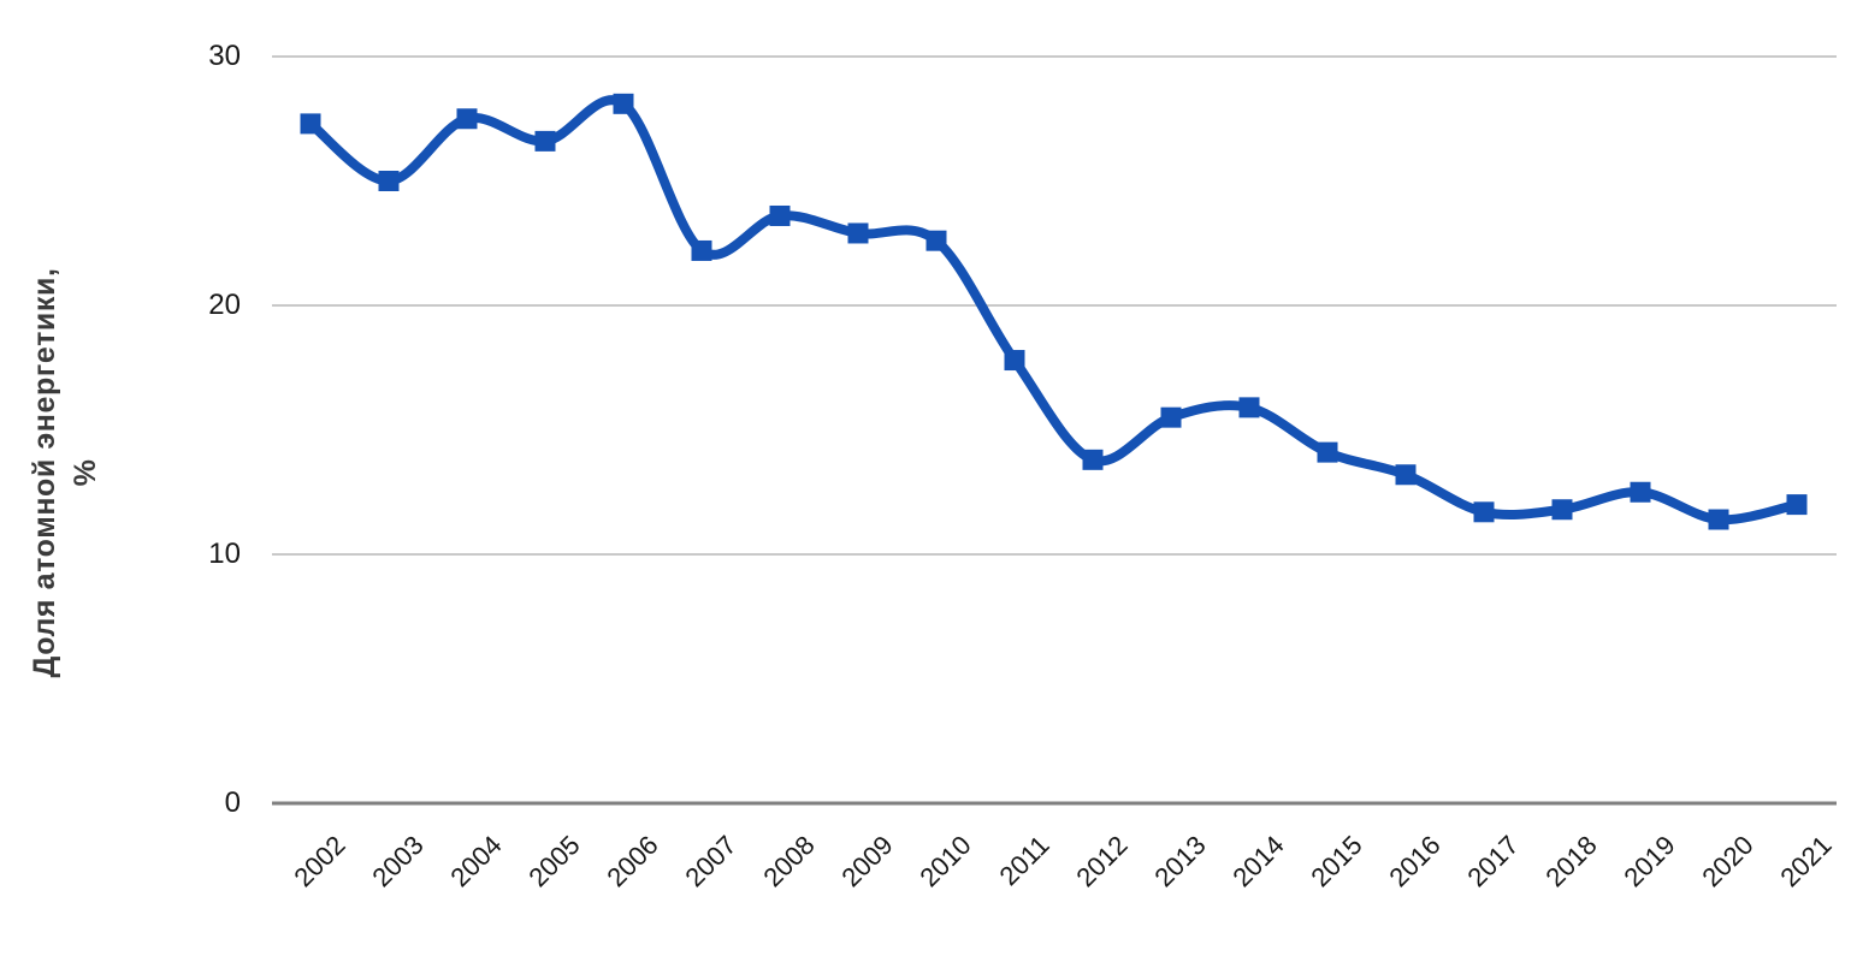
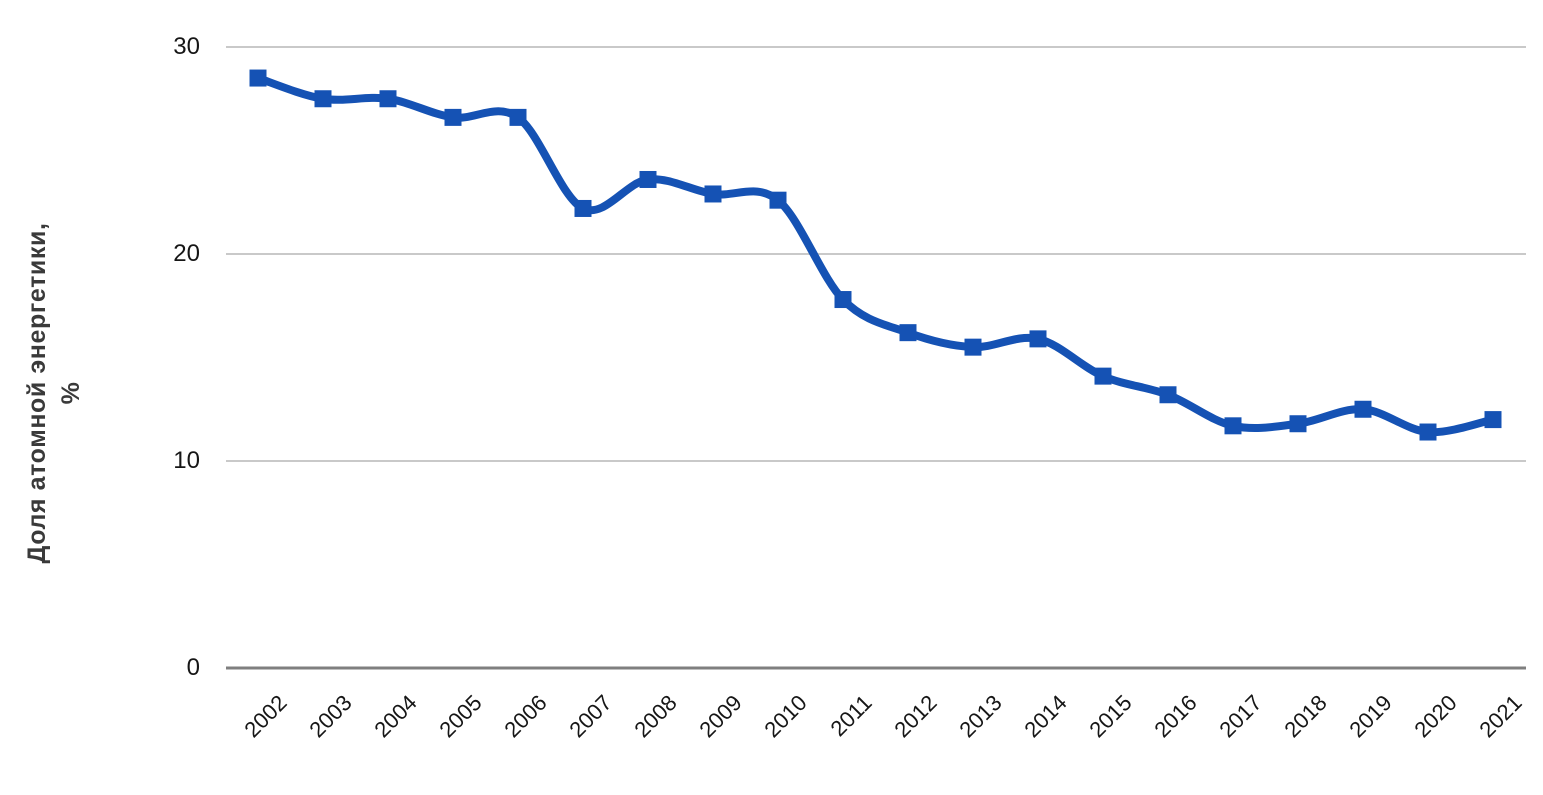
2002: 27.3 -> 28.5
2003: 25.0 -> 27.5
2006: 28.1 -> 26.6
2012: 13.8 -> 16.2
